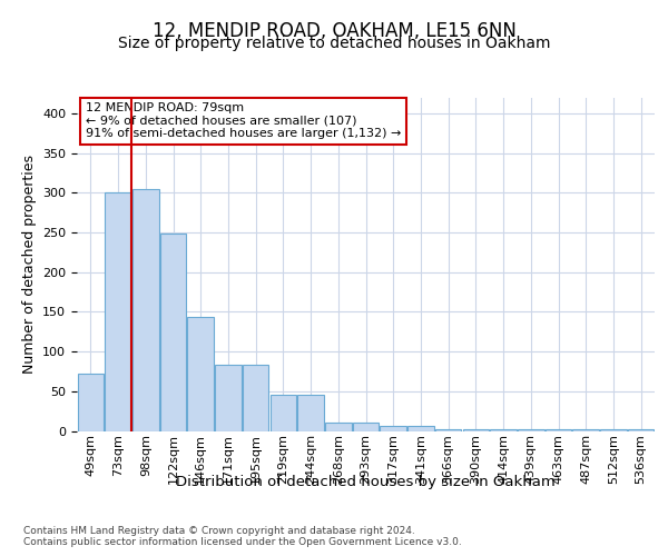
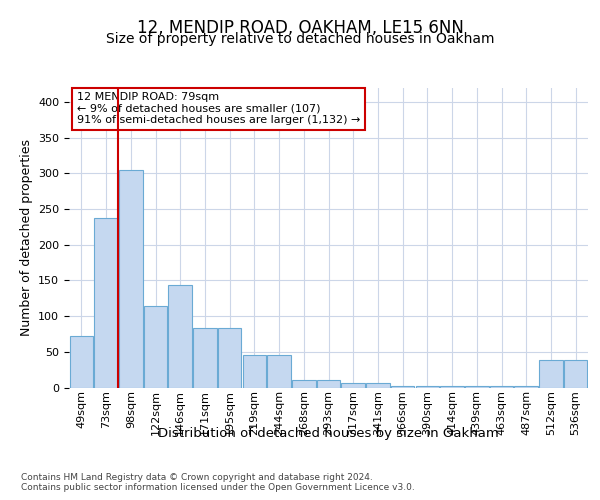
73sqm: 300 -> 238
122sqm: 248 -> 114
512sqm: 2 -> 38
536sqm: 2 -> 38
